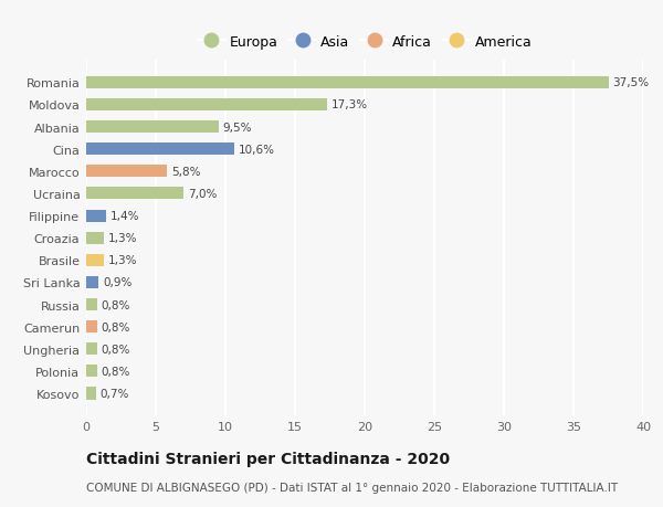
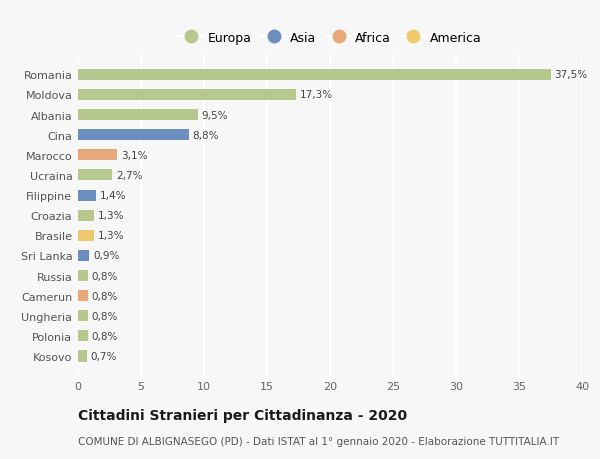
Cina: 10,6% -> 8,8%
Marocco: 5,8% -> 3,1%
Ucraina: 7,0% -> 2,7%
